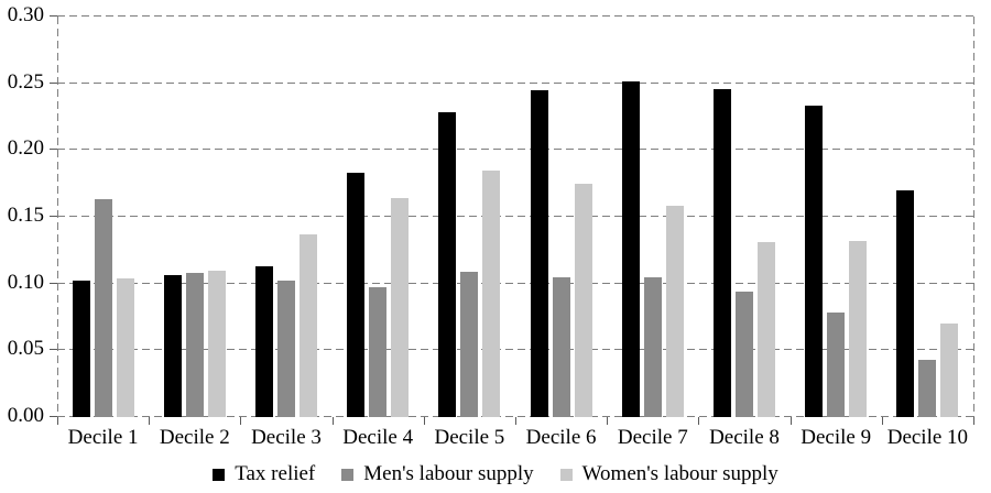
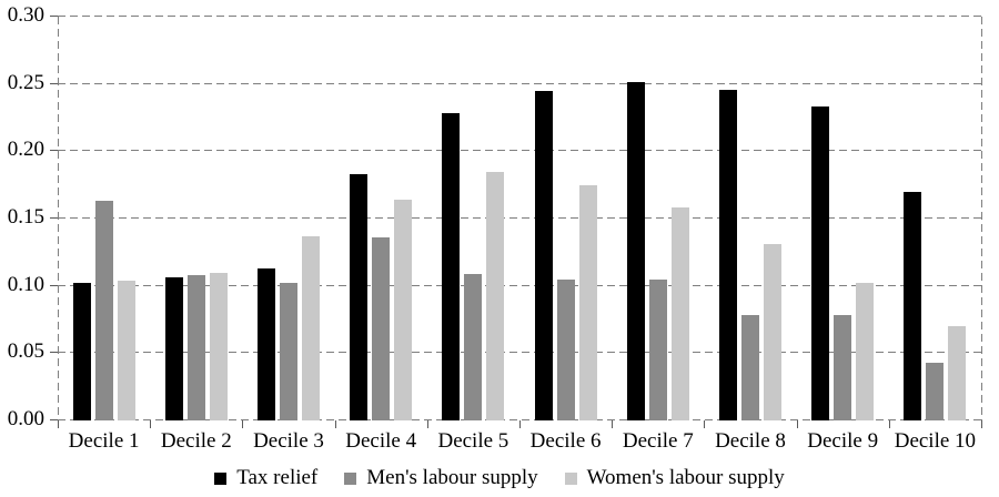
Men's labour supply/Decile 4: 0.097 -> 0.136
Men's labour supply/Decile 8: 0.094 -> 0.078
Women's labour supply/Decile 9: 0.132 -> 0.102
